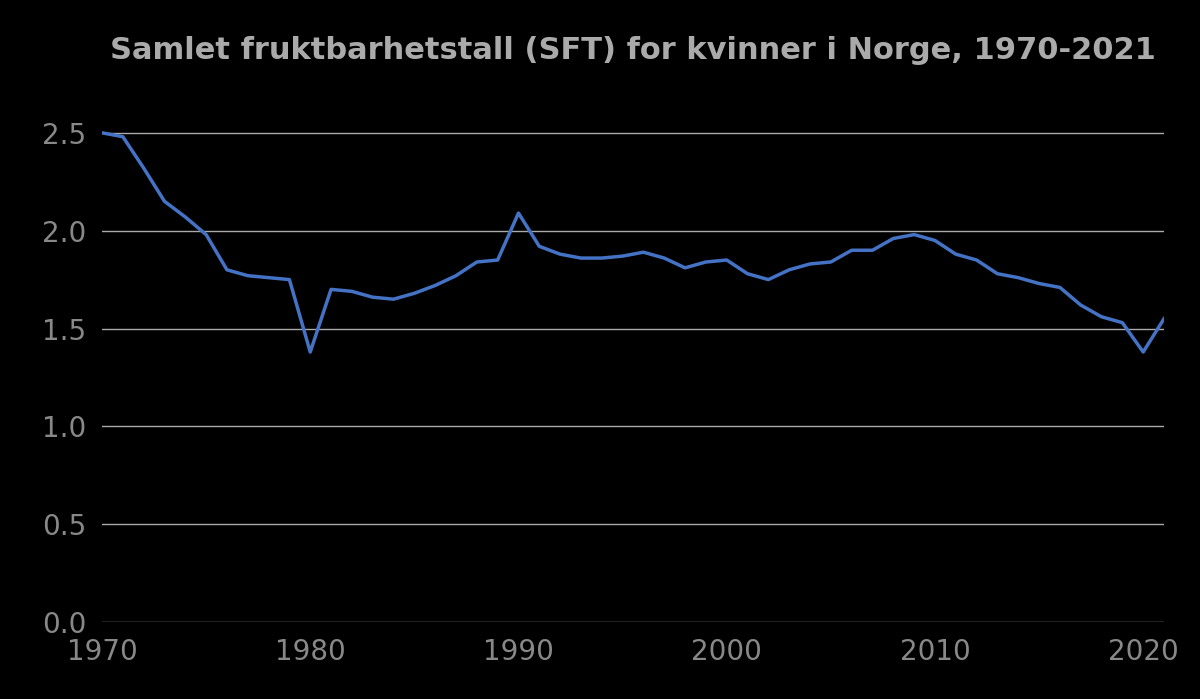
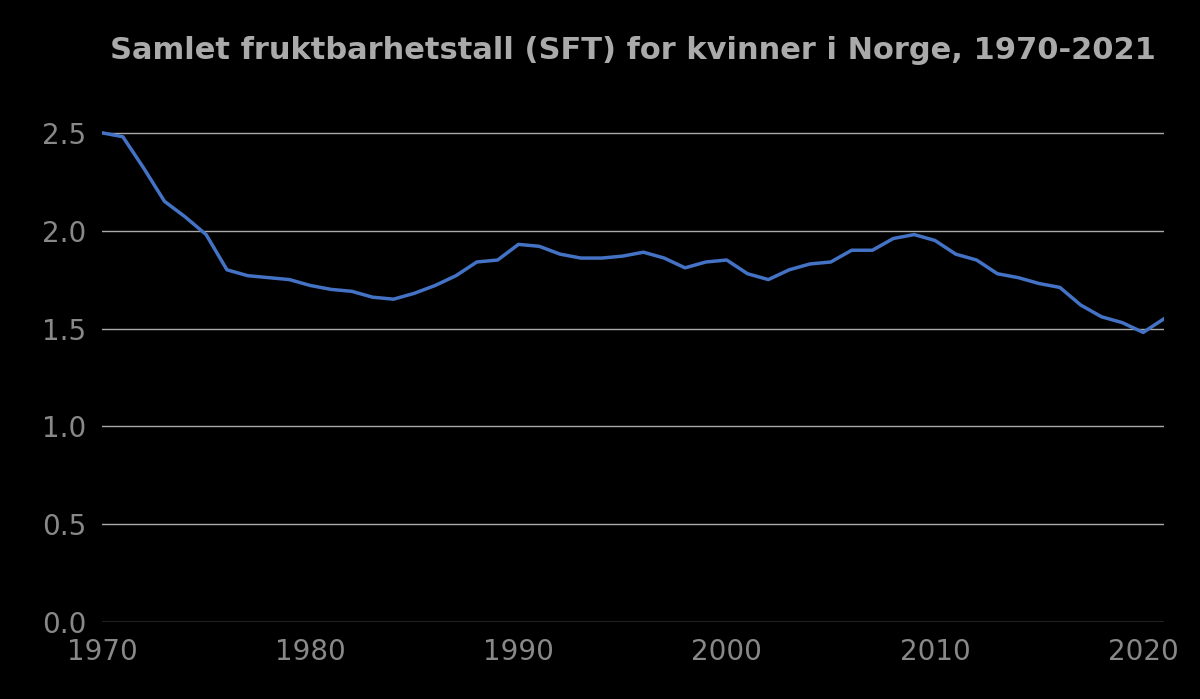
1980: 1.38 -> 1.72
1990: 2.09 -> 1.93
2020: 1.38 -> 1.48
